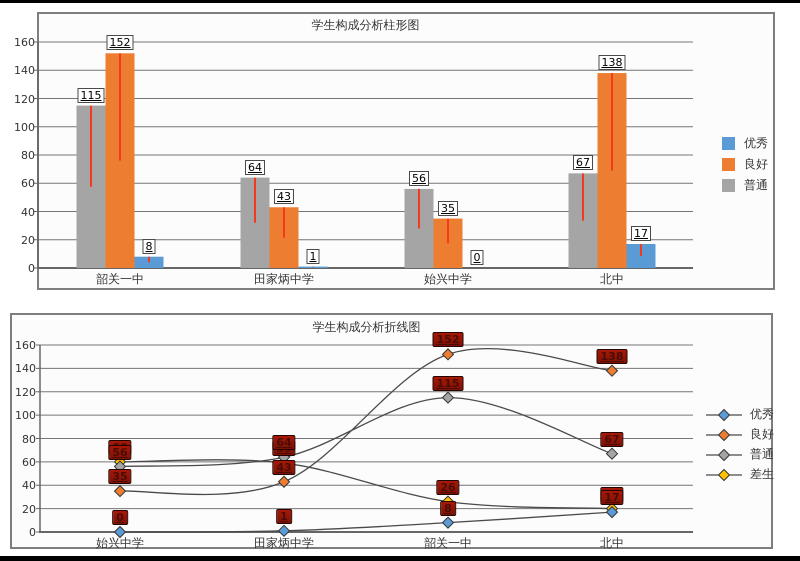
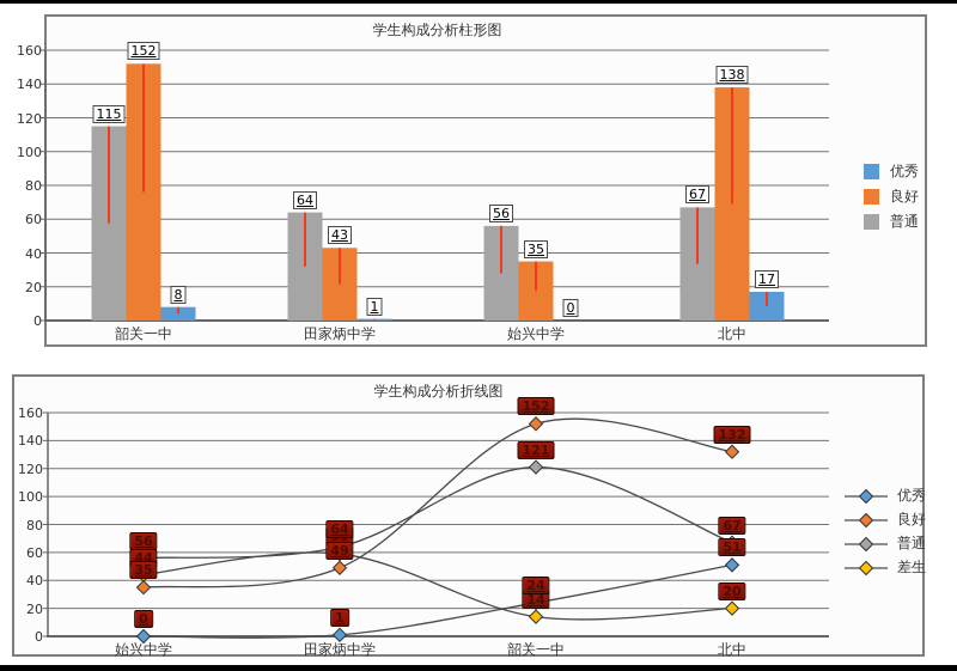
学生构成分析折线图/差生/始兴中学: 60 -> 44
学生构成分析折线图/良好/田家炳中学: 43 -> 49
学生构成分析折线图/优秀/韶关一中: 8 -> 24
学生构成分析折线图/普通/韶关一中: 115 -> 121
学生构成分析折线图/差生/韶关一中: 26 -> 14
学生构成分析折线图/优秀/北中: 17 -> 51
学生构成分析折线图/良好/北中: 138 -> 132
